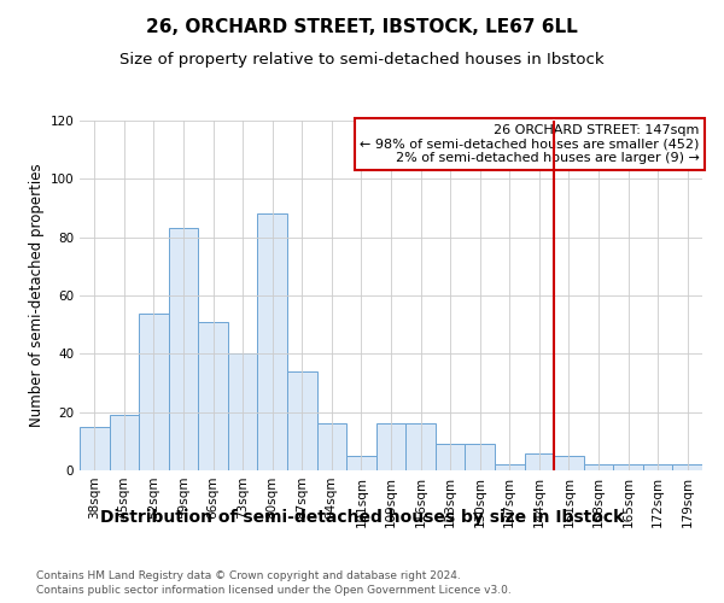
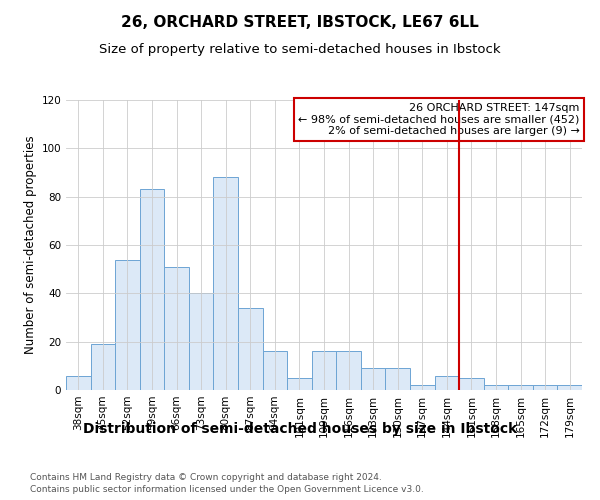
38sqm: 15 -> 6
